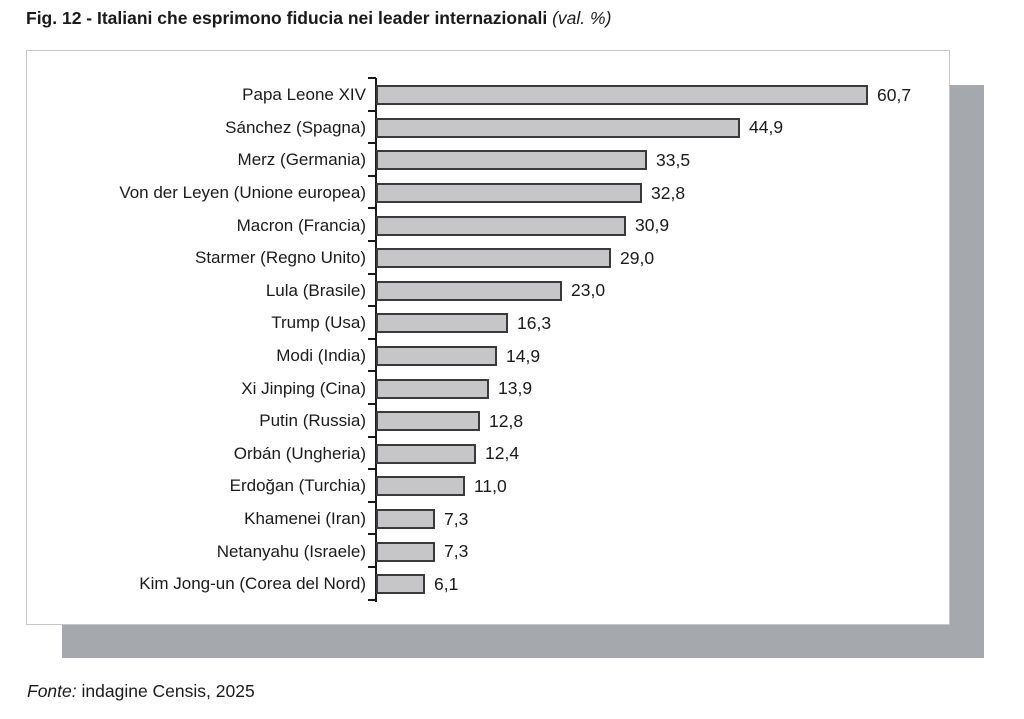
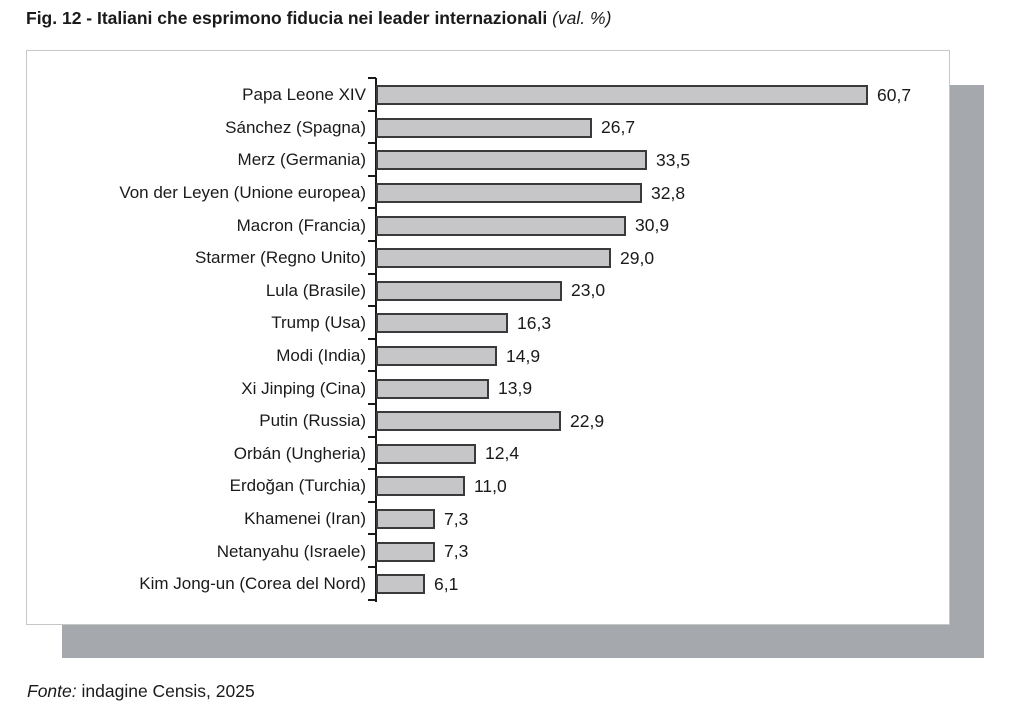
Sánchez (Spagna): 44,9 -> 26,7
Putin (Russia): 12,8 -> 22,9
